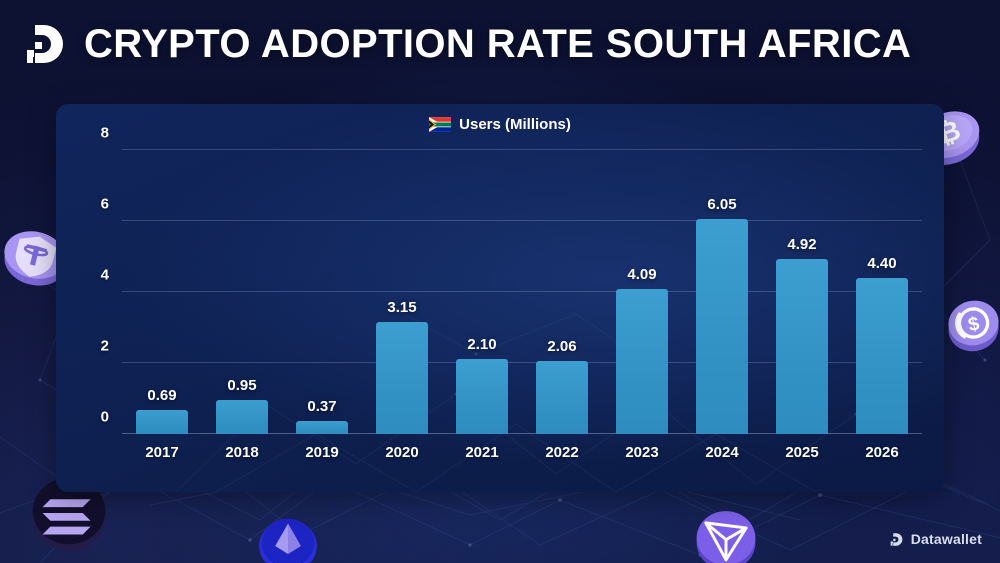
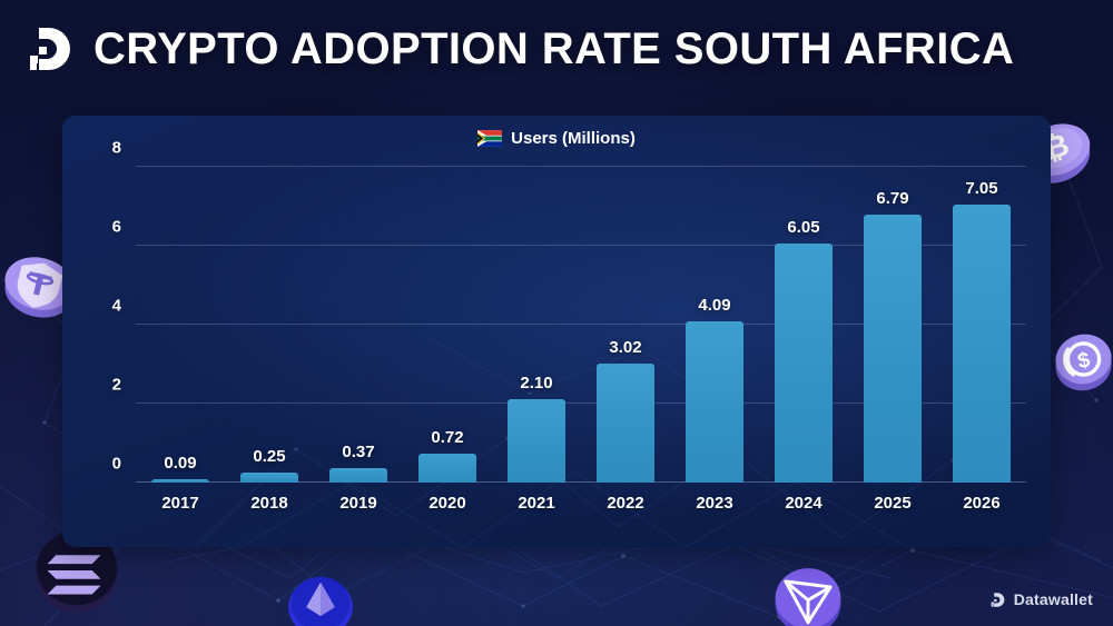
2017: 0.69 -> 0.09
2018: 0.95 -> 0.25
2020: 3.15 -> 0.72
2022: 2.06 -> 3.02
2025: 4.92 -> 6.79
2026: 4.40 -> 7.05
